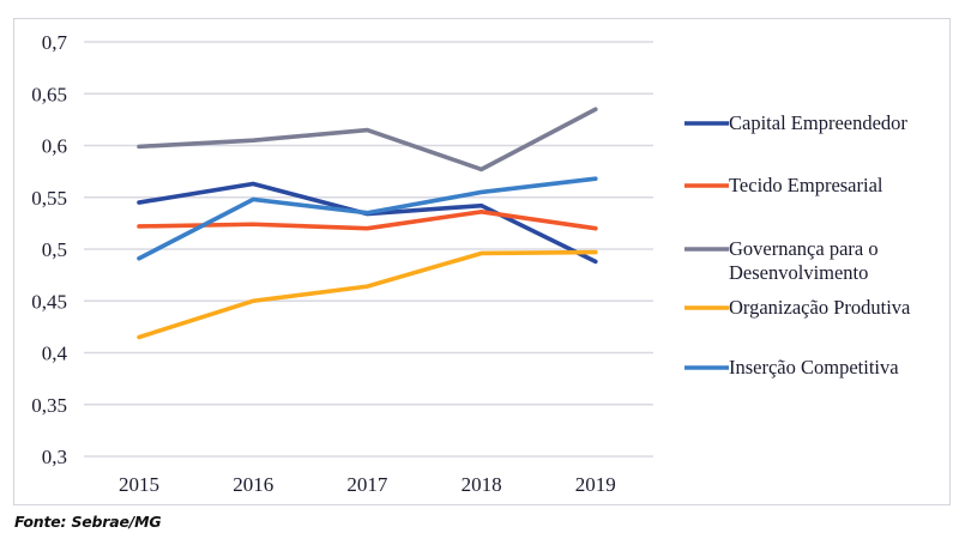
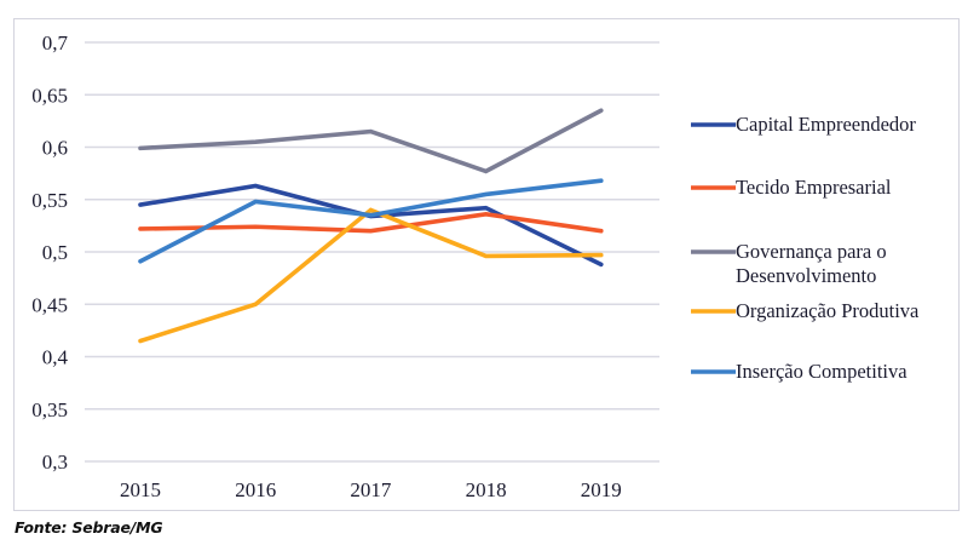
Organização Produtiva/2017: 0,46 -> 0,54
